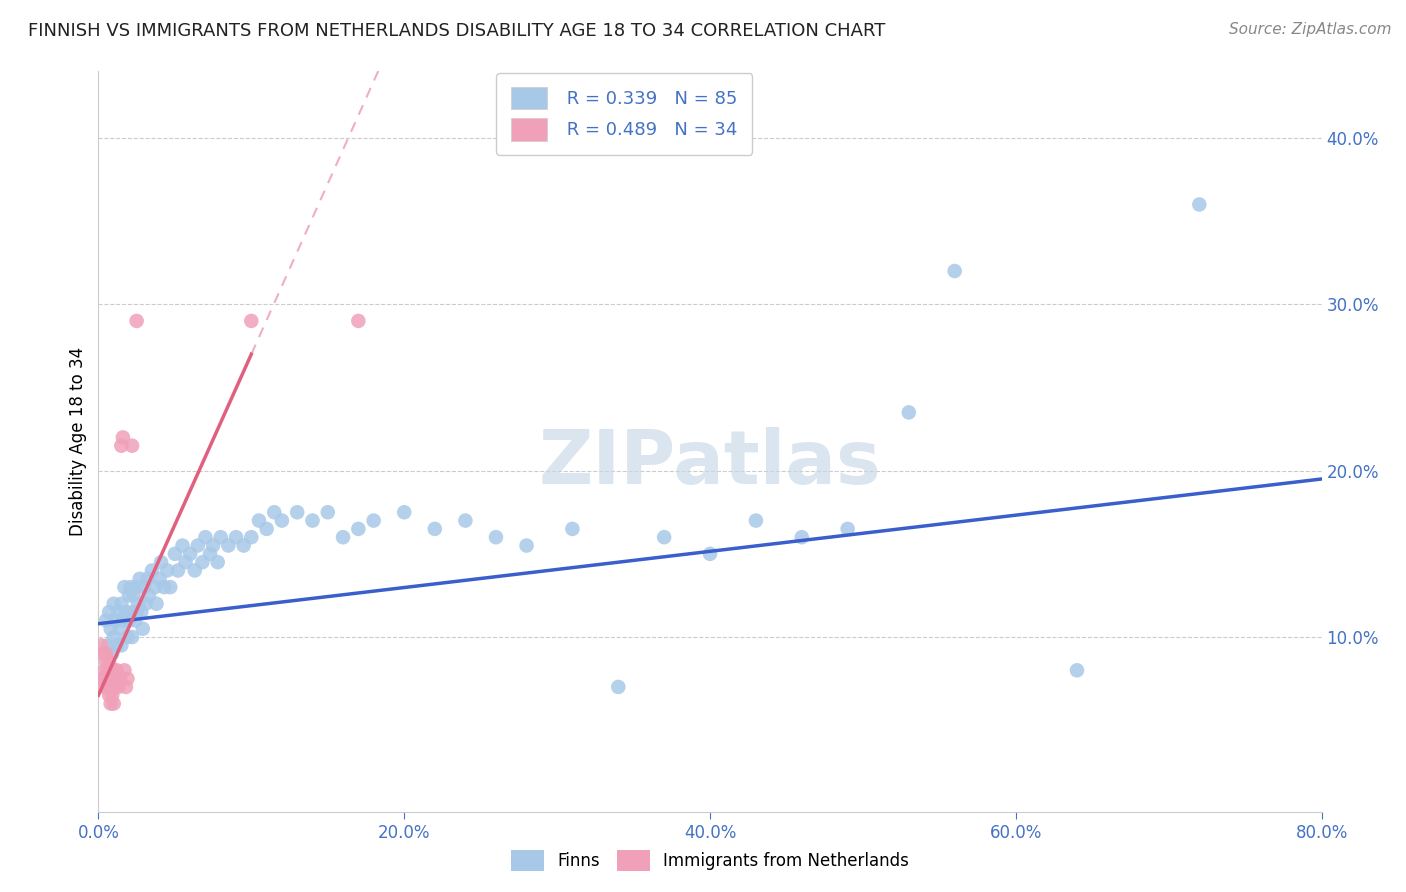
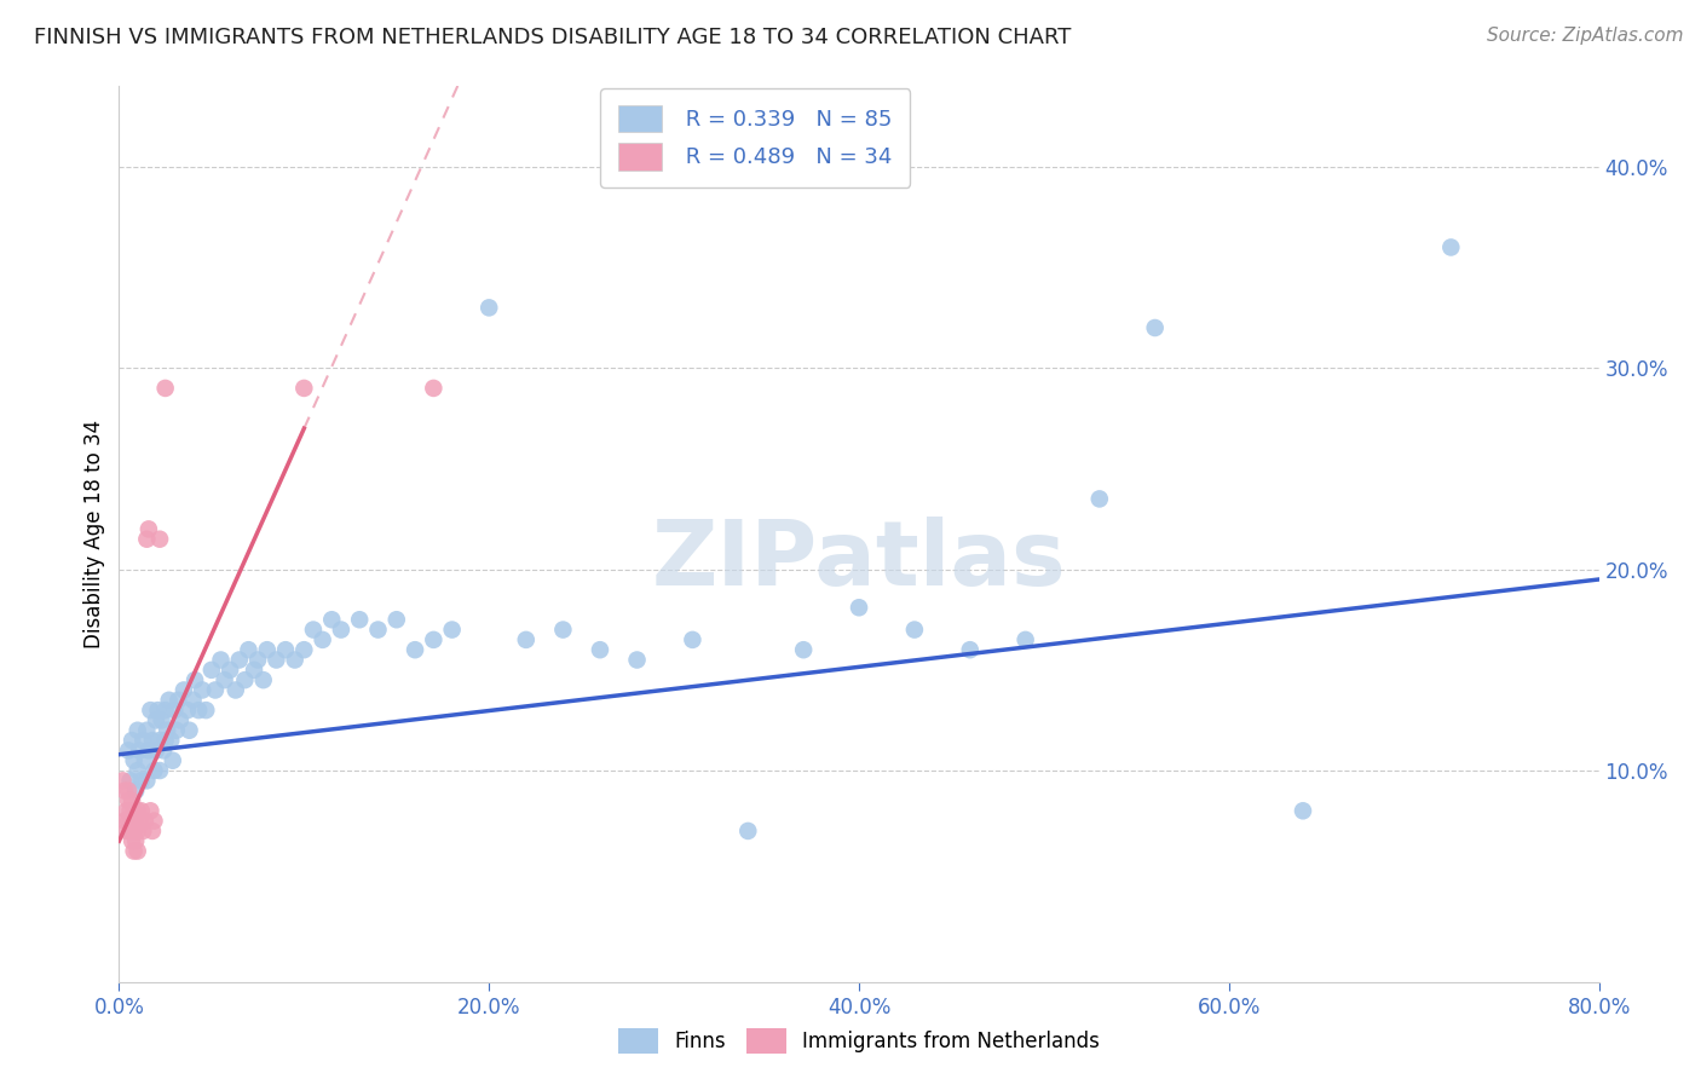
Finns/20.0%: 17.5% -> 33.0%
Finns/40.0%: 15.0% -> 18.1%
